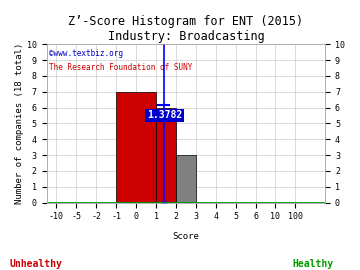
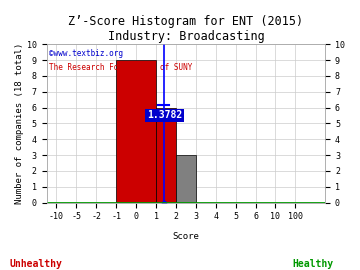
0: 7 -> 9
